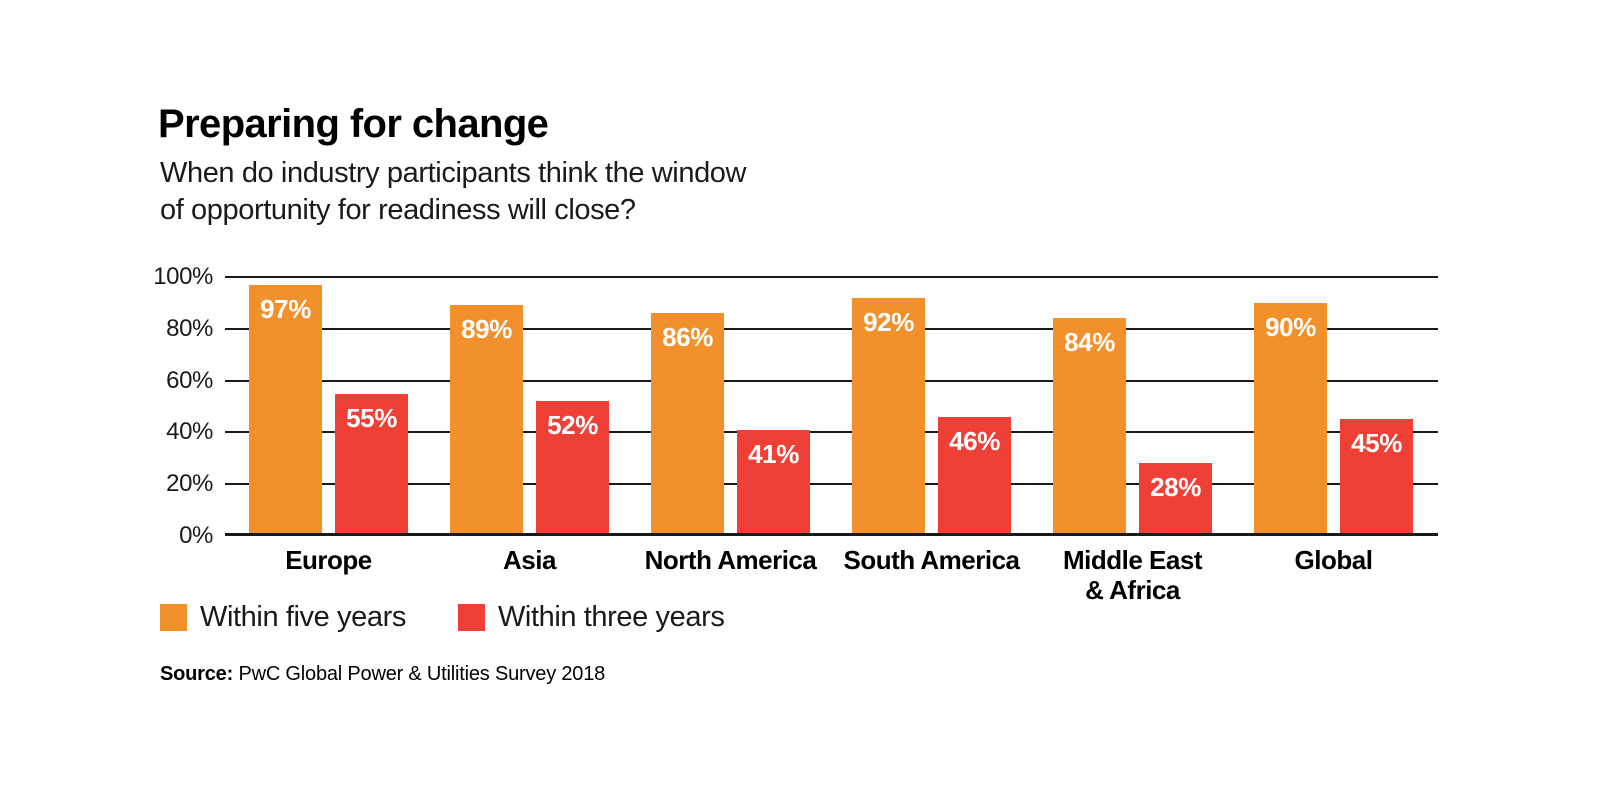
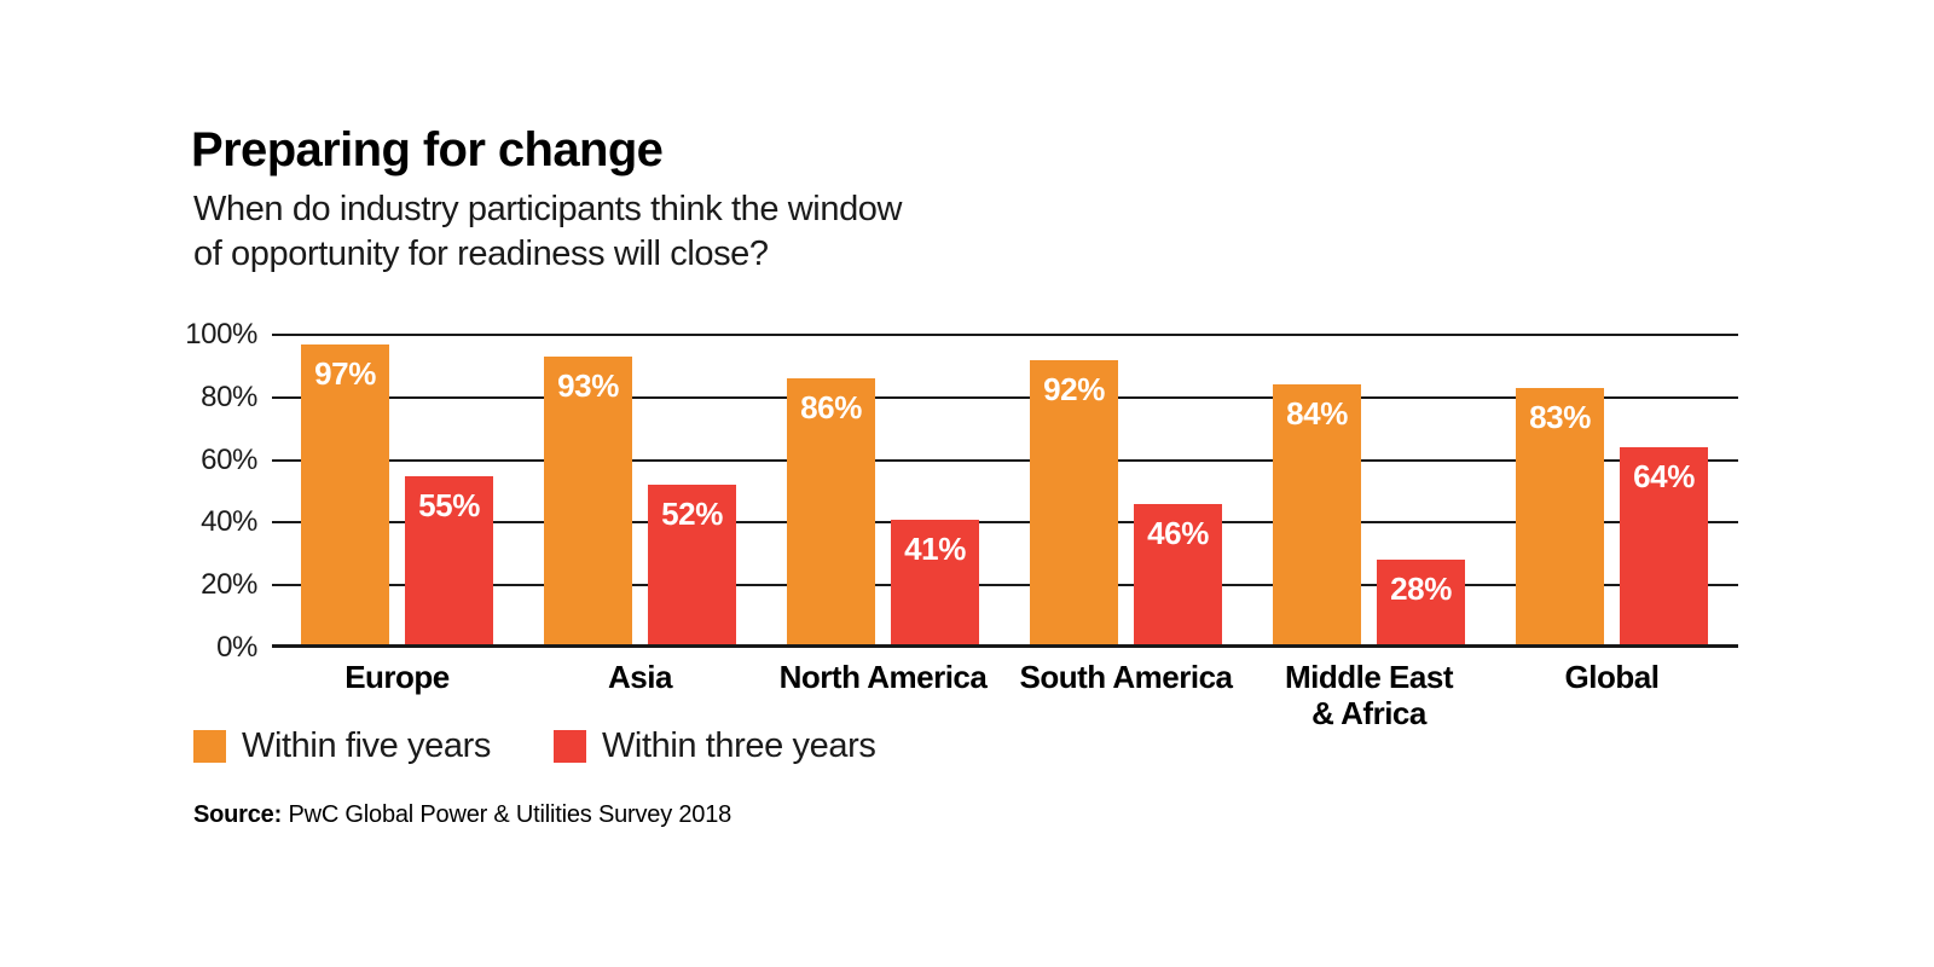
Within five years/Asia: 89% -> 93%
Within five years/Global: 90% -> 83%
Within three years/Global: 45% -> 64%
